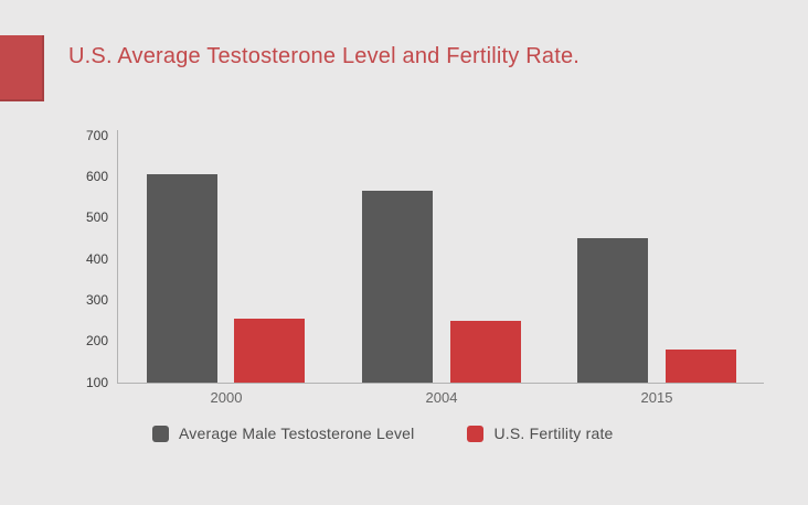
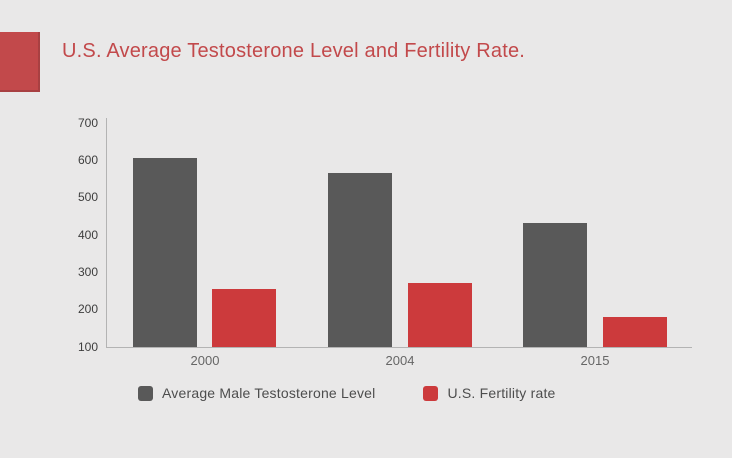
U.S. Fertility rate/2004: 250 -> 270
Average Male Testosterone Level/2015: 450 -> 430
